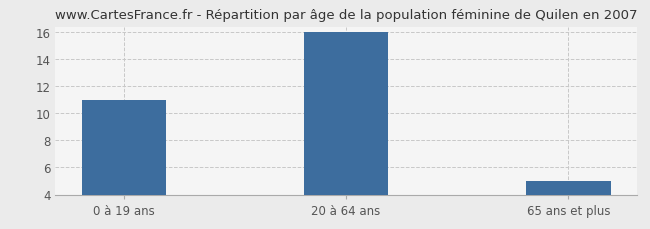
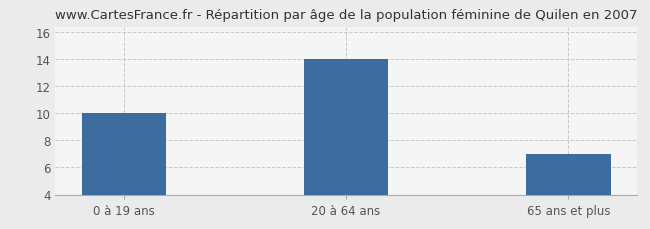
0 à 19 ans: 11 -> 10
20 à 64 ans: 16 -> 14
65 ans et plus: 5 -> 7
